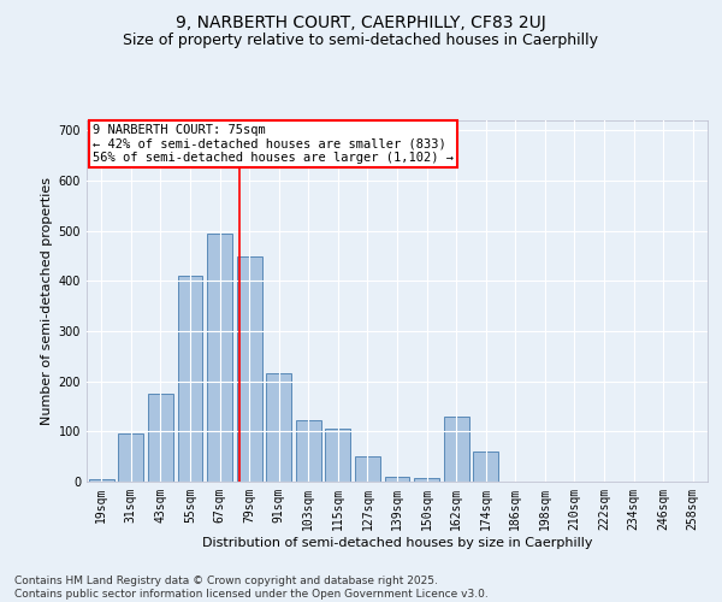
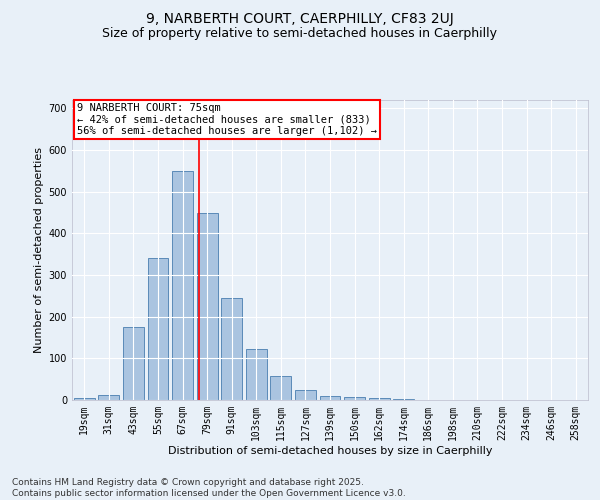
31sqm: 95 -> 11
55sqm: 410 -> 340
67sqm: 495 -> 550
91sqm: 215 -> 245
115sqm: 105 -> 57
127sqm: 50 -> 25
162sqm: 130 -> 5
174sqm: 60 -> 3
